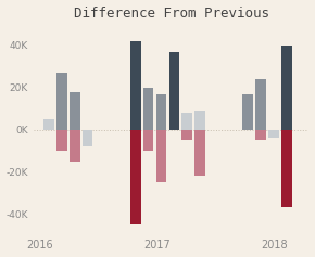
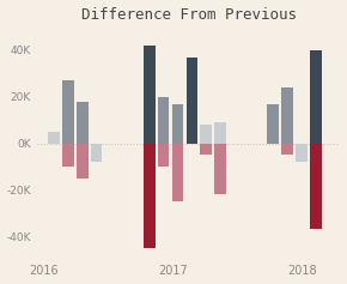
2018: -4K -> -8K
